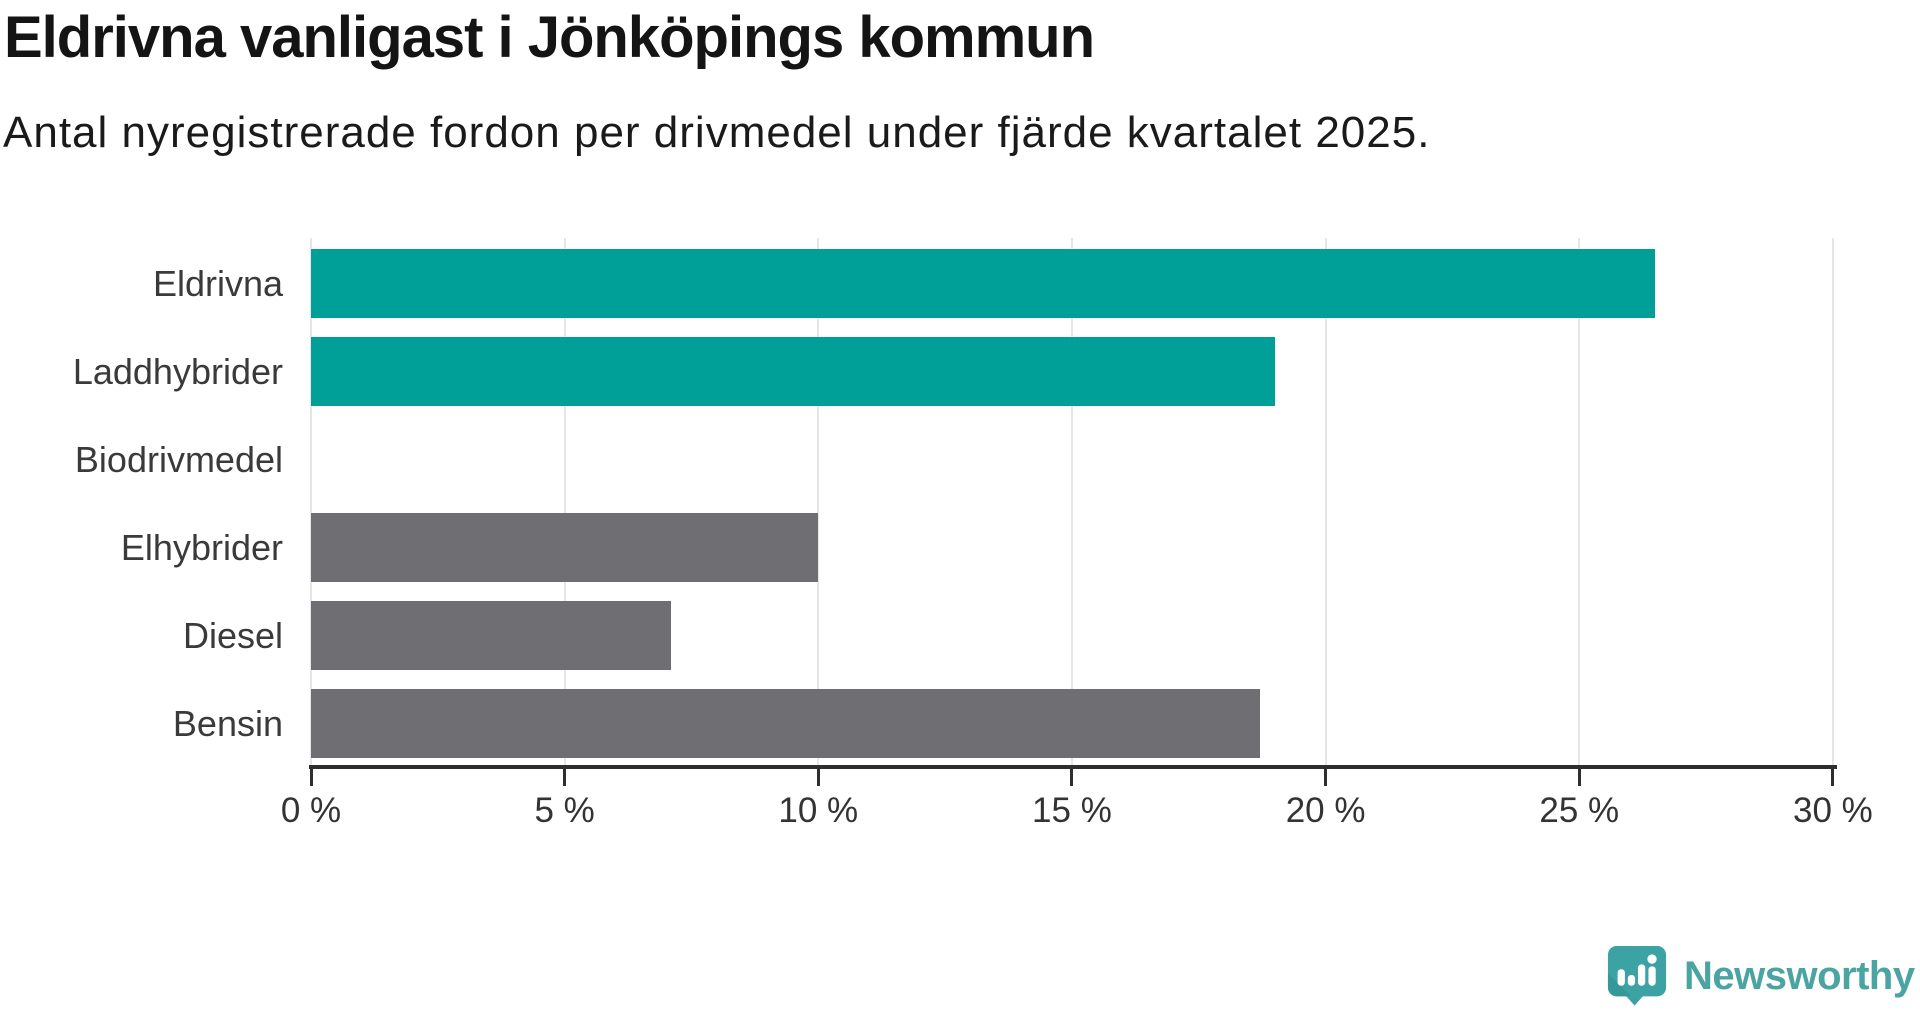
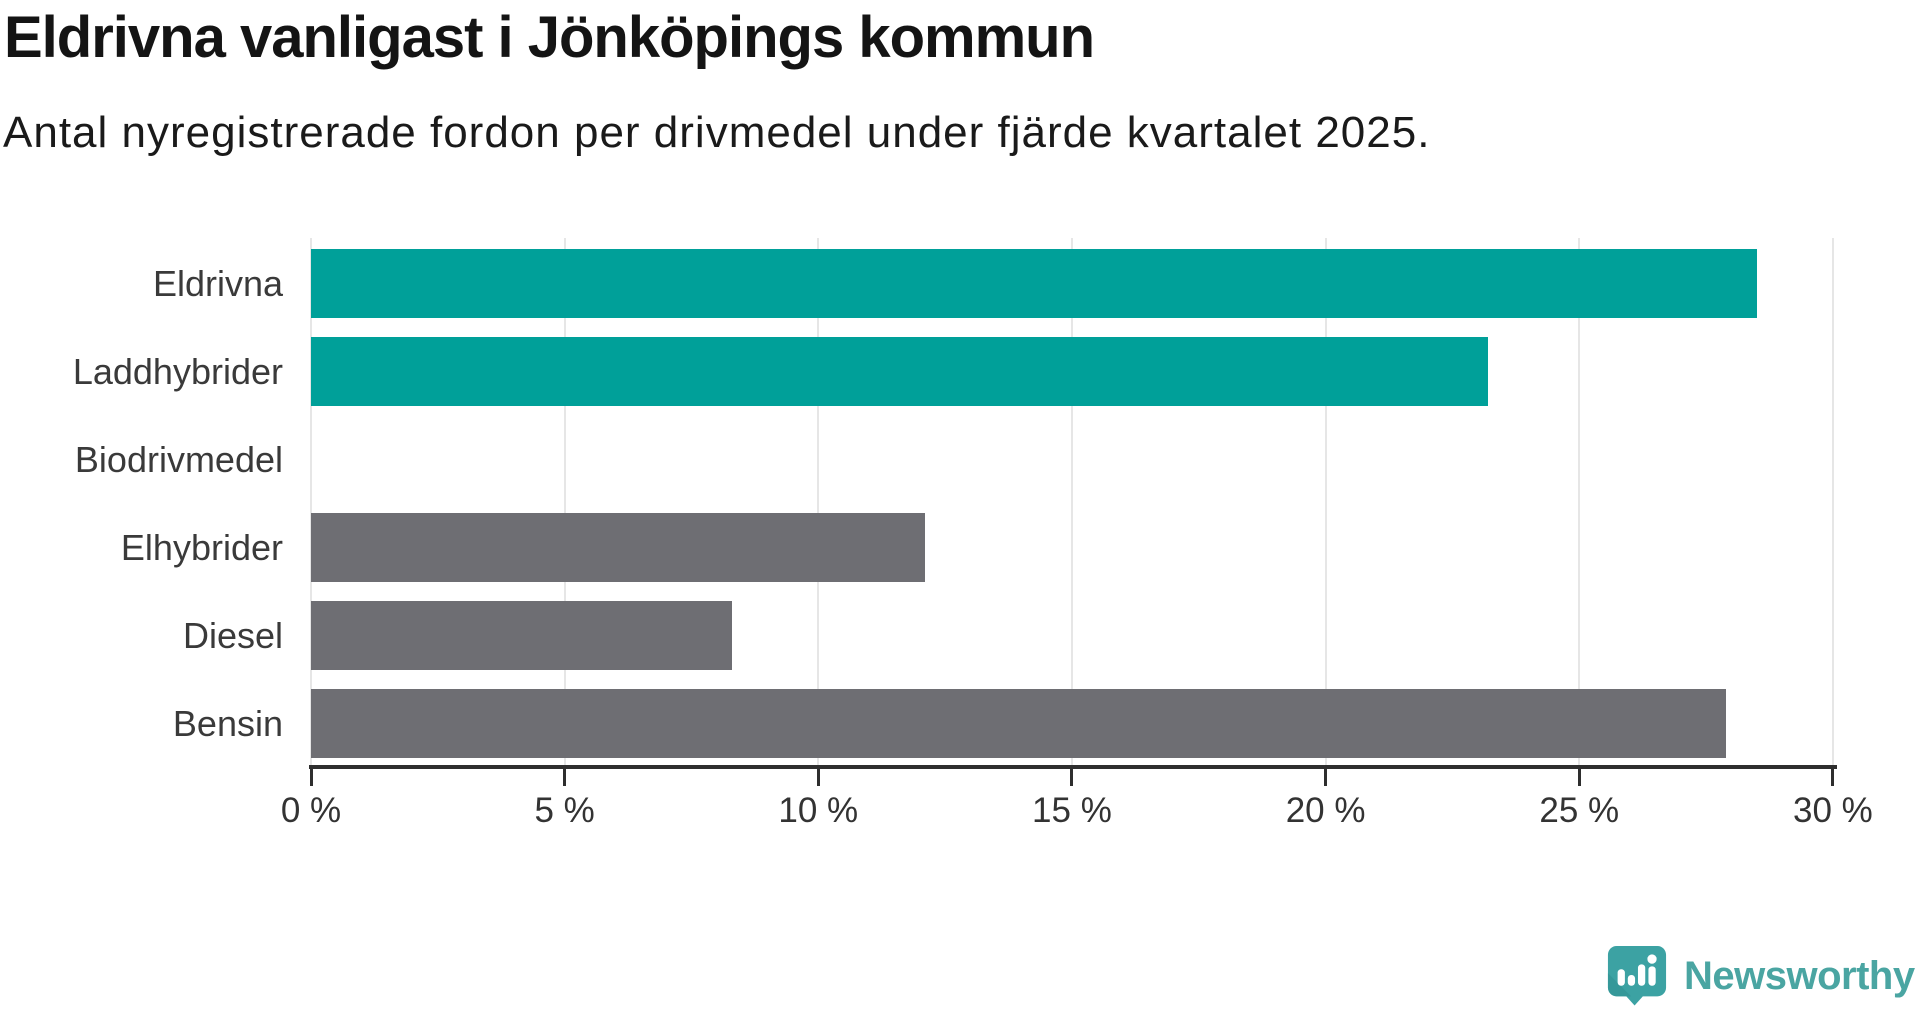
Eldrivna: 26.5% -> 28.5%
Laddhybrider: 19.0% -> 23.2%
Elhybrider: 10.0% -> 12.1%
Diesel: 7.1% -> 8.3%
Bensin: 18.7% -> 27.9%
